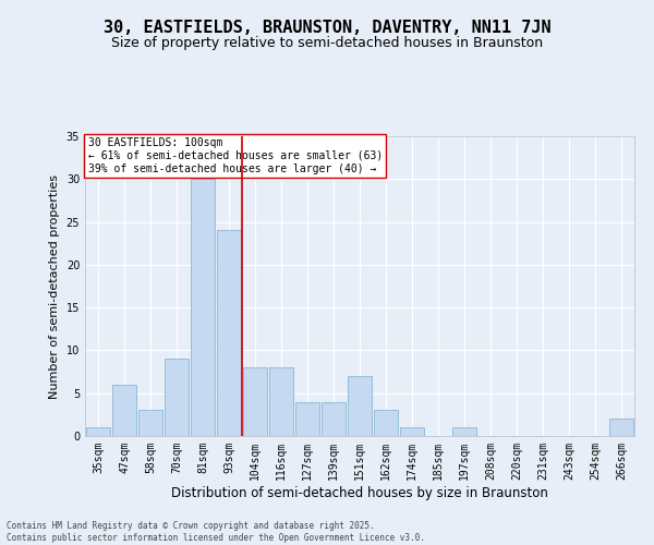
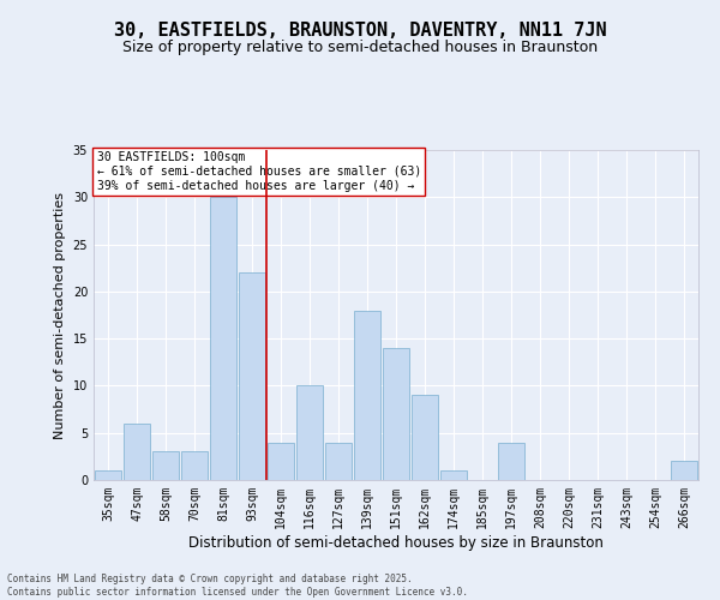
70sqm: 9 -> 3
93sqm: 24 -> 22
104sqm: 8 -> 4
116sqm: 8 -> 10
139sqm: 4 -> 18
151sqm: 7 -> 14
162sqm: 3 -> 9
197sqm: 1 -> 4
